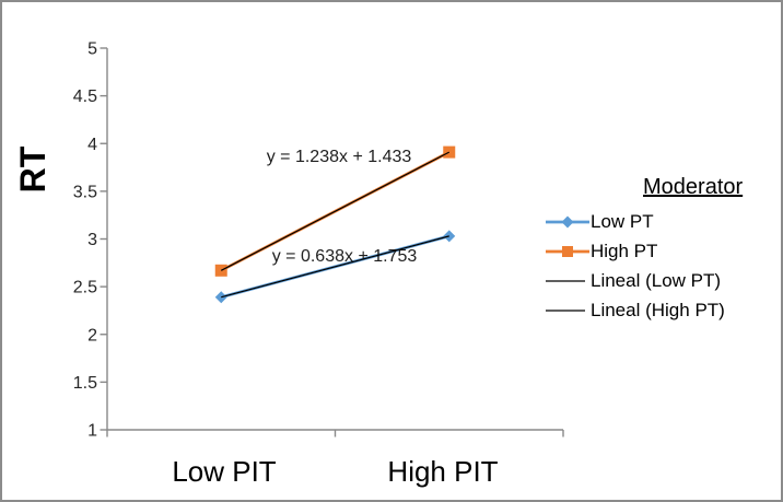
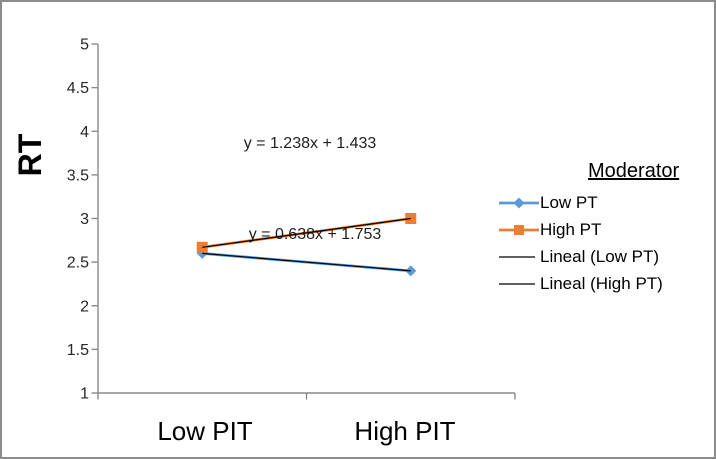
Low PT/Low PIT: 2.4 -> 2.6
Low PT/High PIT: 3.0 -> 2.4
High PT/High PIT: 3.9 -> 3.0
